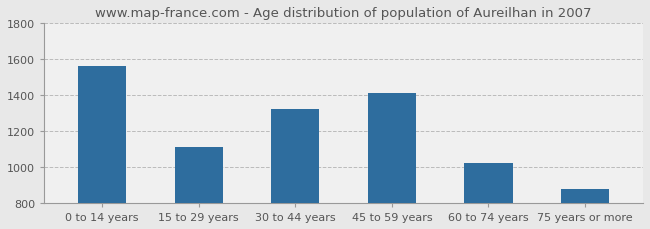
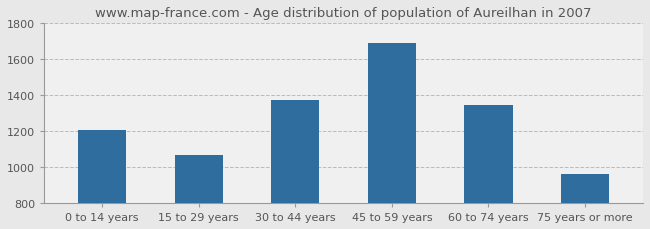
0 to 14 years: 1560 -> 1200
15 to 29 years: 1110 -> 1060
30 to 44 years: 1320 -> 1370
45 to 59 years: 1410 -> 1690
60 to 74 years: 1020 -> 1340
75 years or more: 880 -> 960
